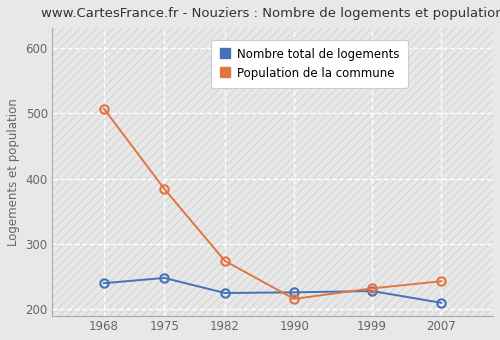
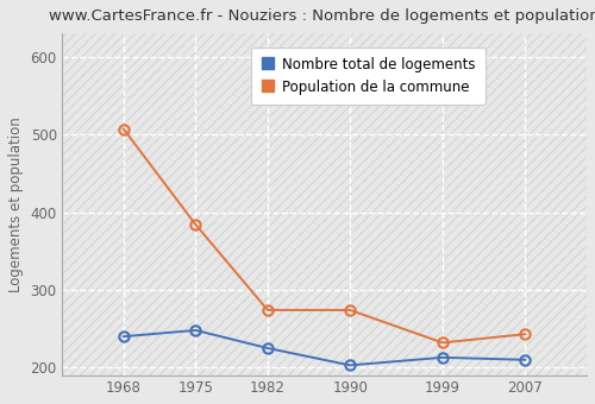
Nombre total de logements/1990: 226 -> 203
Population de la commune/1990: 216 -> 274
Nombre total de logements/1999: 228 -> 213
